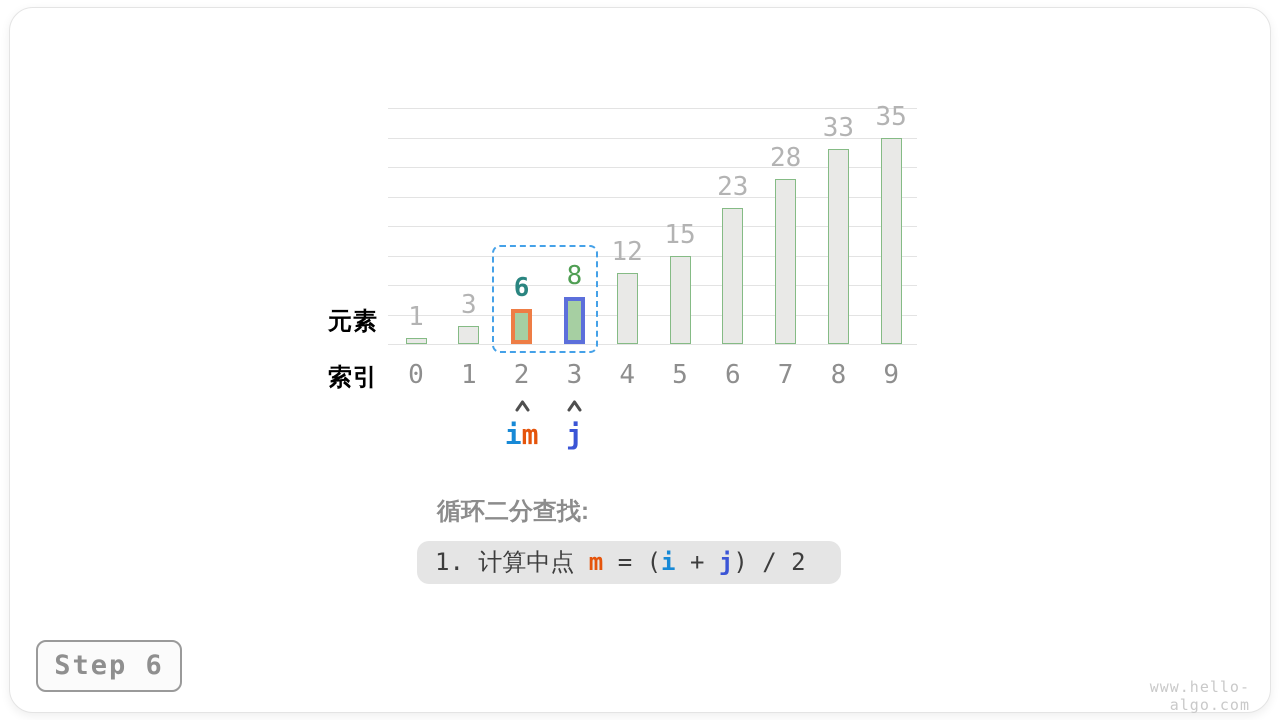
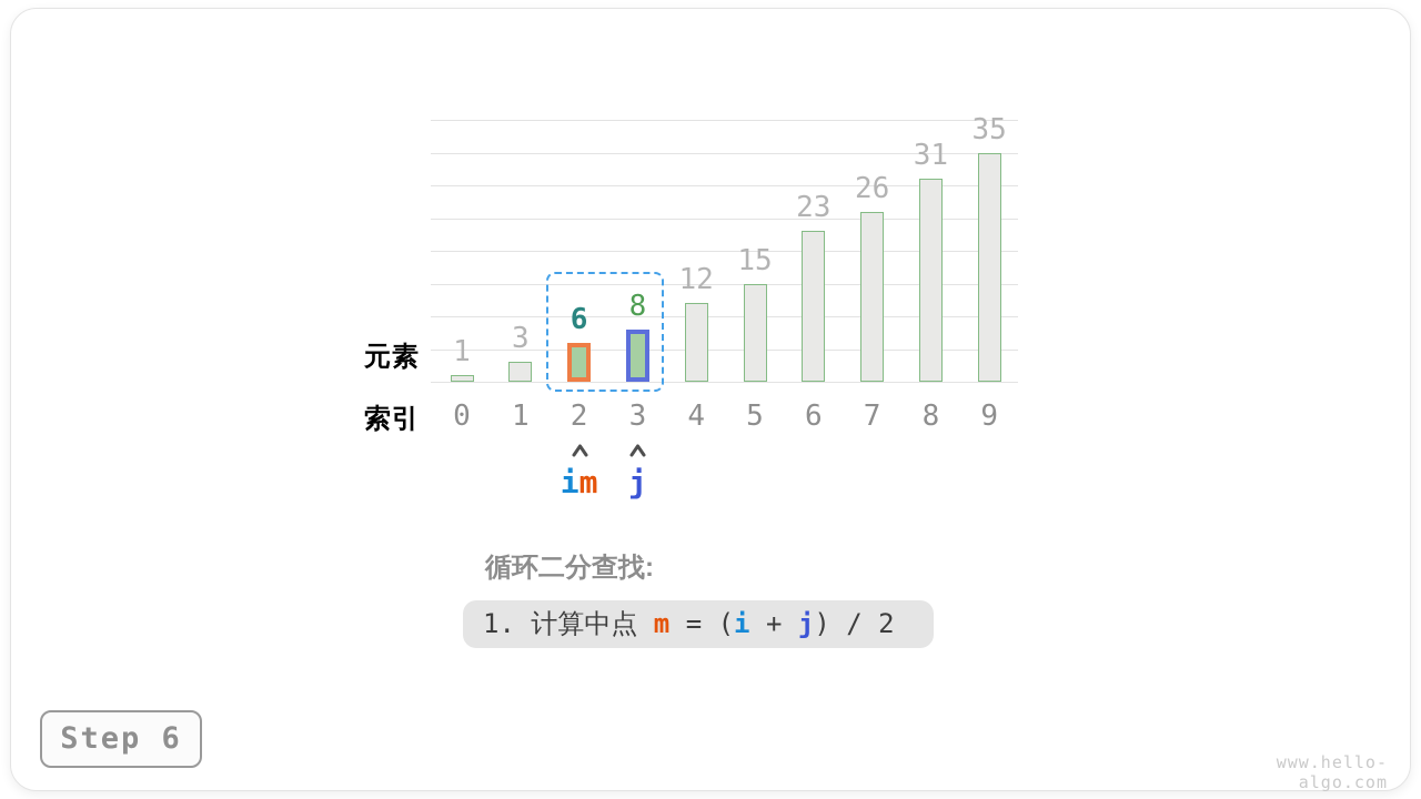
7: 28 -> 26
8: 33 -> 31
